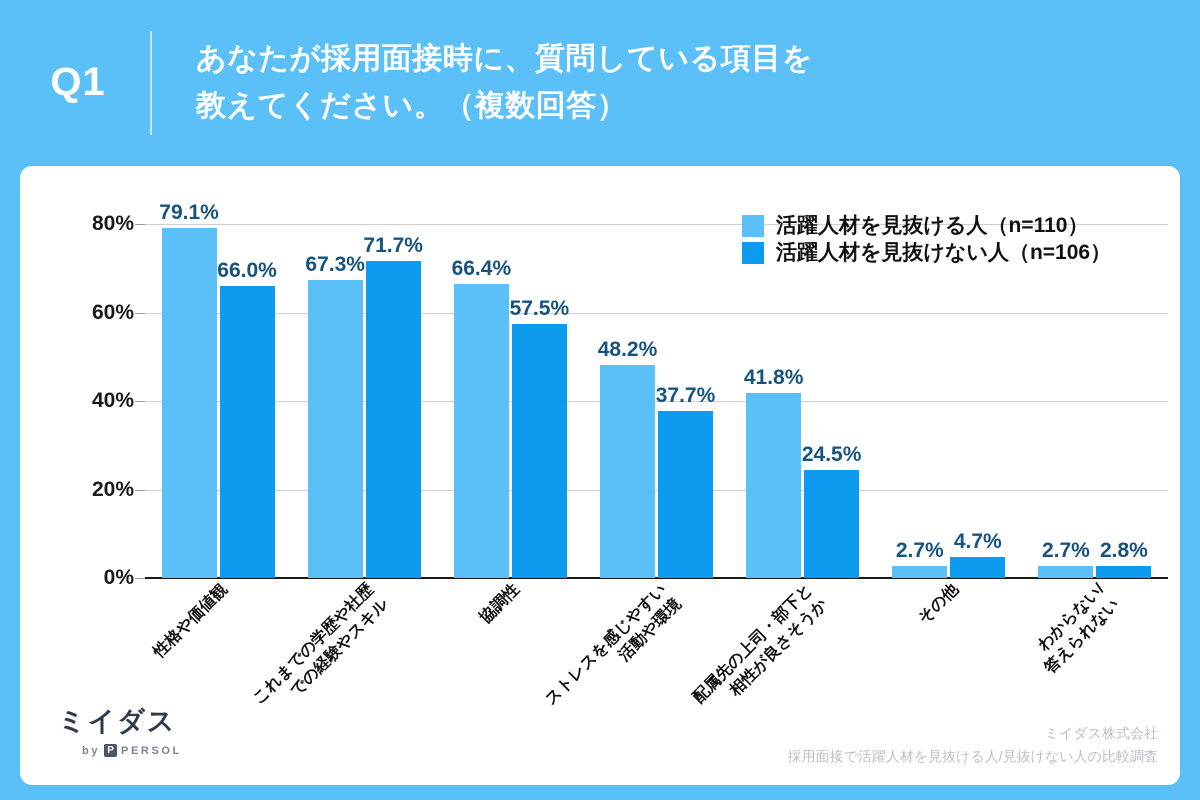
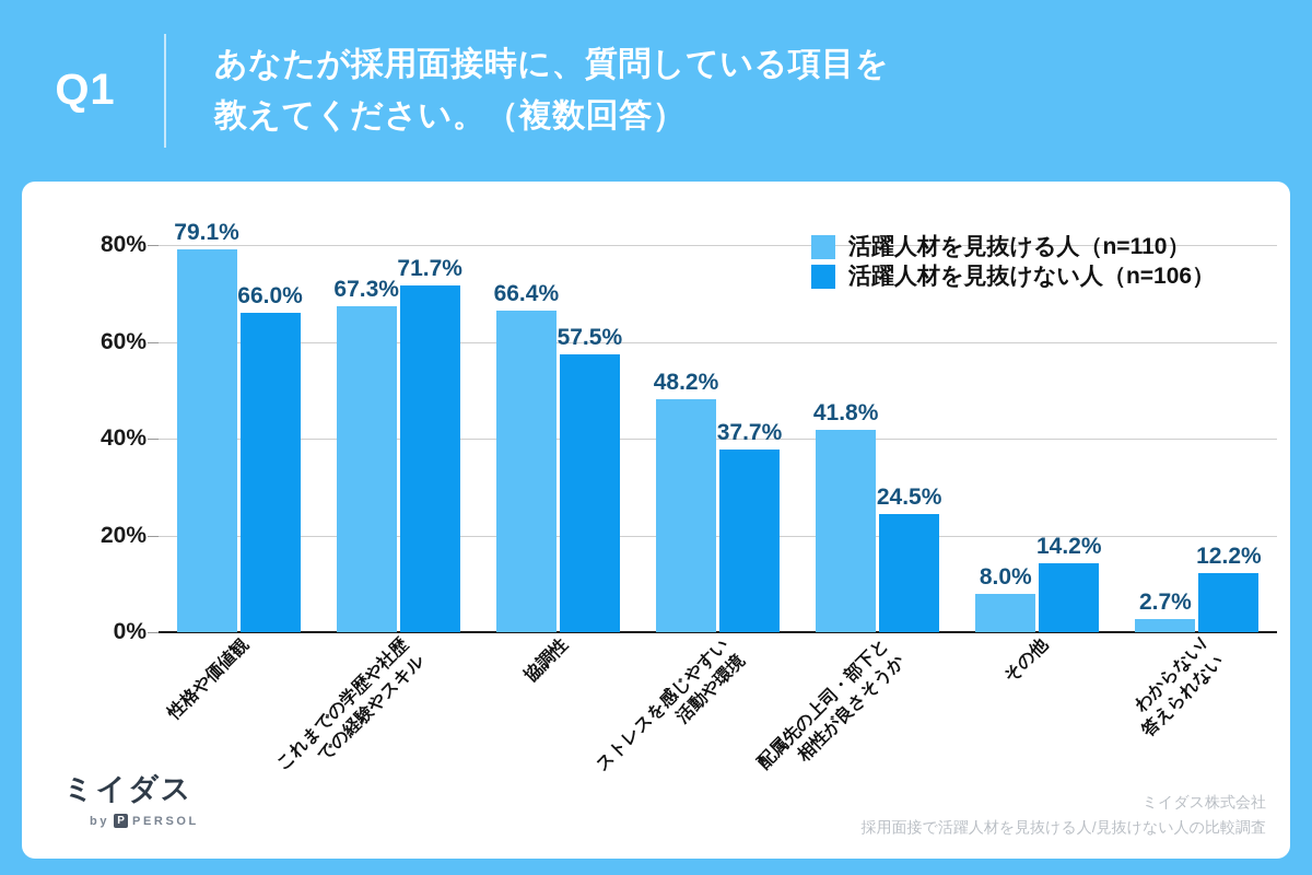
活躍人材を見抜ける人（n=110）/その他: 2.7% -> 8.0%
活躍人材を見抜けない人（n=106）/その他: 4.7% -> 14.2%
活躍人材を見抜けない人（n=106）/わからない/ 答えられない: 2.8% -> 12.2%
